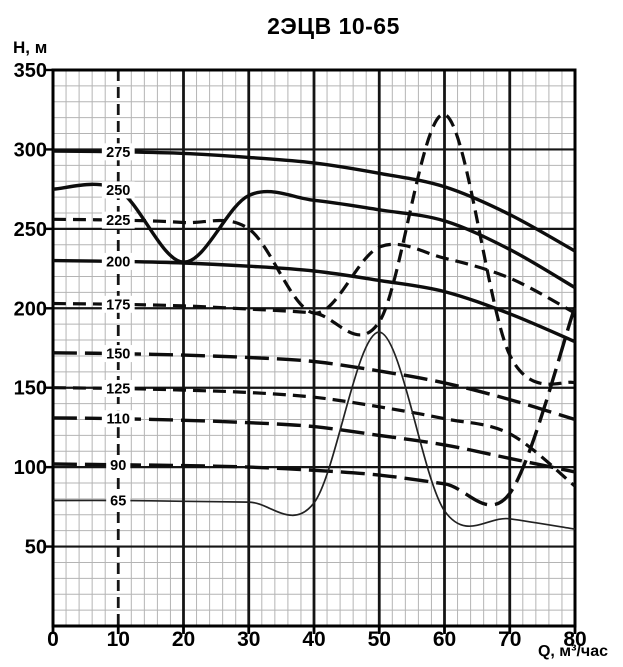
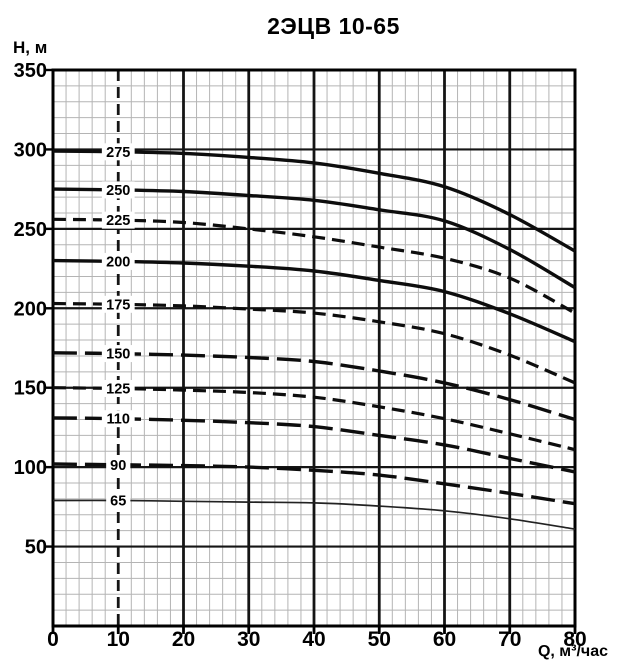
250/20: 229 -> 274
225/40: 197 -> 245
65/50: 185 -> 76
175/60: 322 -> 184
125/80: 88 -> 111
90/80: 201 -> 77
